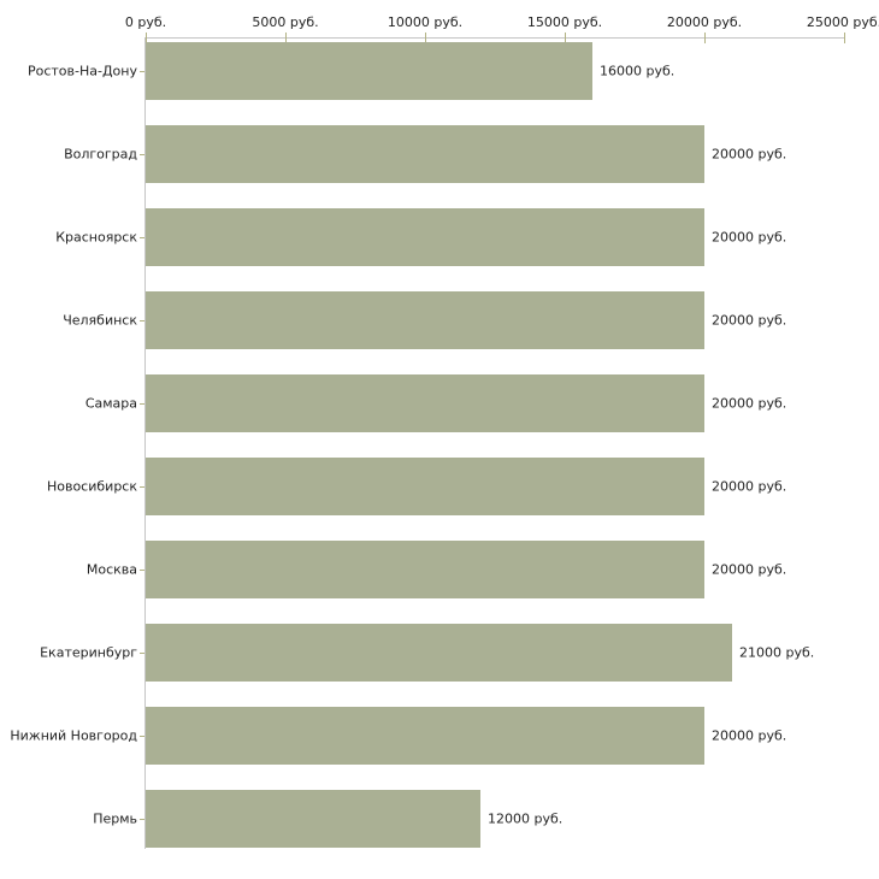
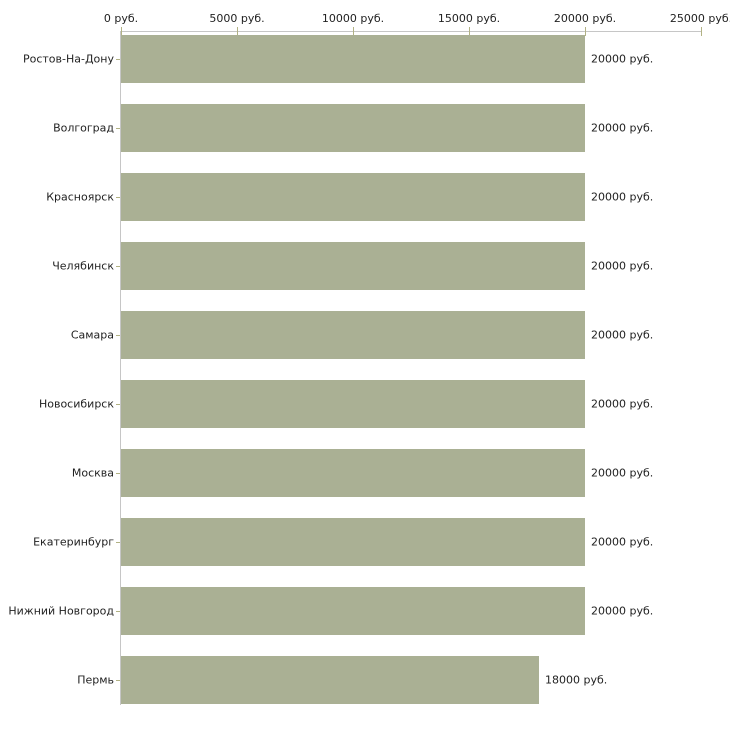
Ростов-На-Дону: 16000 -> 20000
Екатеринбург: 21000 -> 20000
Пермь: 12000 -> 18000
